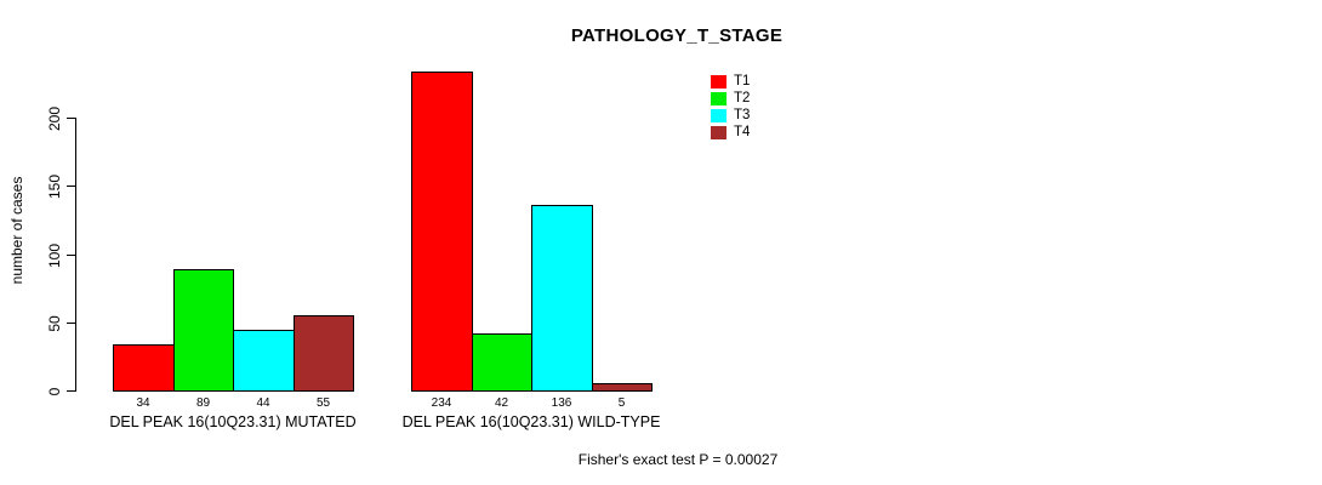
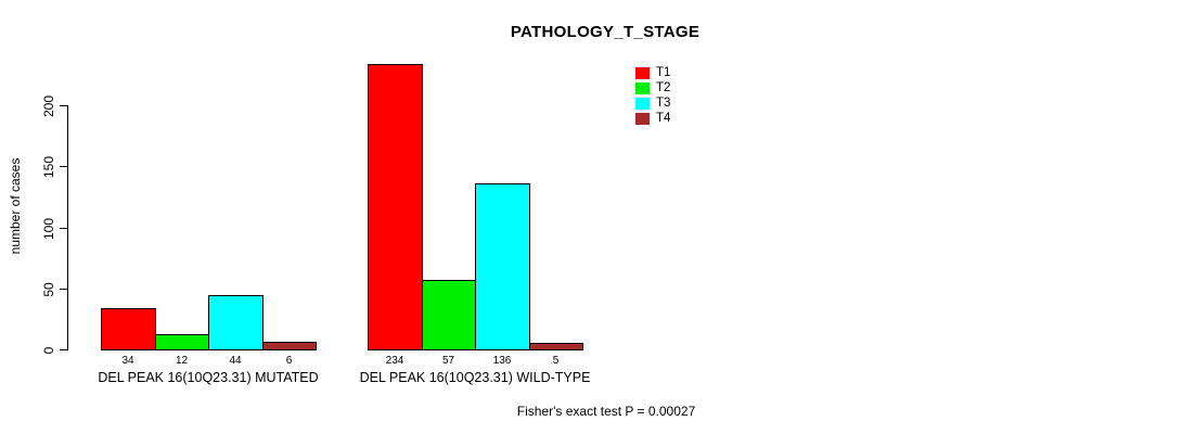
T2/DEL PEAK 16(10Q23.31) MUTATED: 89 -> 12
T4/DEL PEAK 16(10Q23.31) MUTATED: 55 -> 6
T2/DEL PEAK 16(10Q23.31) WILD-TYPE: 42 -> 57
